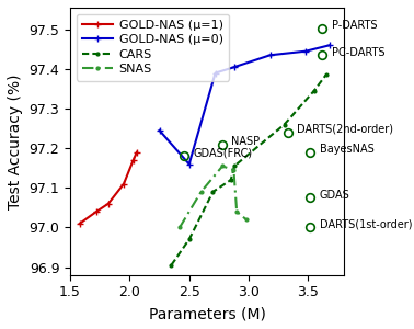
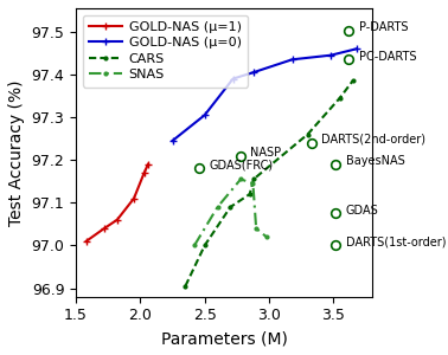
GOLD-NAS (μ=0)/2.5: 97.160 -> 97.305
CARS/2.5: 96.970 -> 97.000
